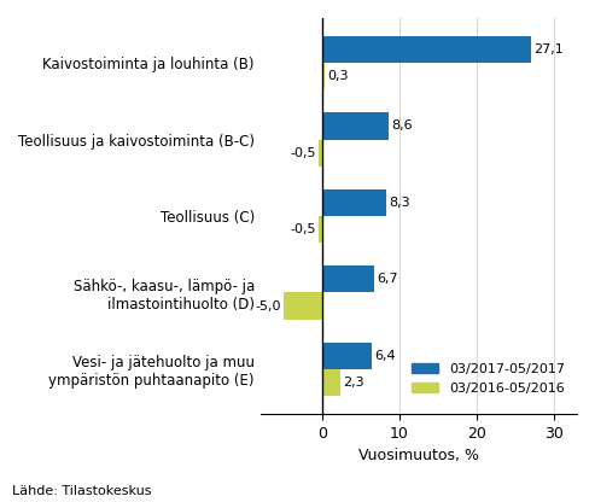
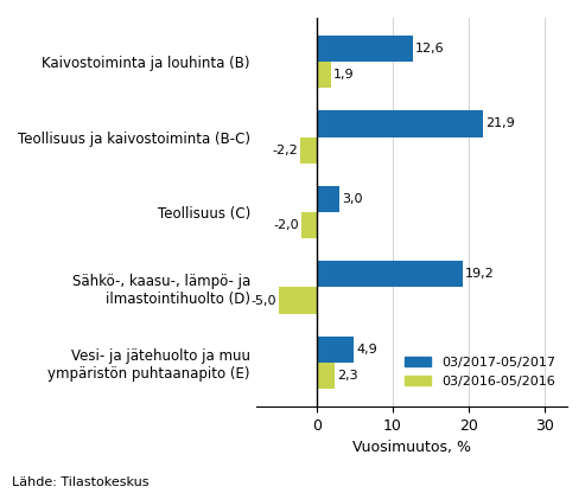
03/2017-05/2017/Kaivostoiminta ja louhinta (B): 27,1 -> 12,6
03/2016-05/2016/Kaivostoiminta ja louhinta (B): 0,3 -> 1,9
03/2017-05/2017/Teollisuus ja kaivostoiminta (B-C): 8,6 -> 21,9
03/2016-05/2016/Teollisuus ja kaivostoiminta (B-C): -0,5 -> -2,2
03/2017-05/2017/Teollisuus (C): 8,3 -> 3,0
03/2016-05/2016/Teollisuus (C): -0,5 -> -2,0
03/2017-05/2017/Sähkö-, kaasu-, lämpö- ja ilmastointihuolto (D): 6,7 -> 19,2
03/2017-05/2017/Vesi- ja jätehuolto ja muu ympäristön puhtaanapito (E): 6,4 -> 4,9
